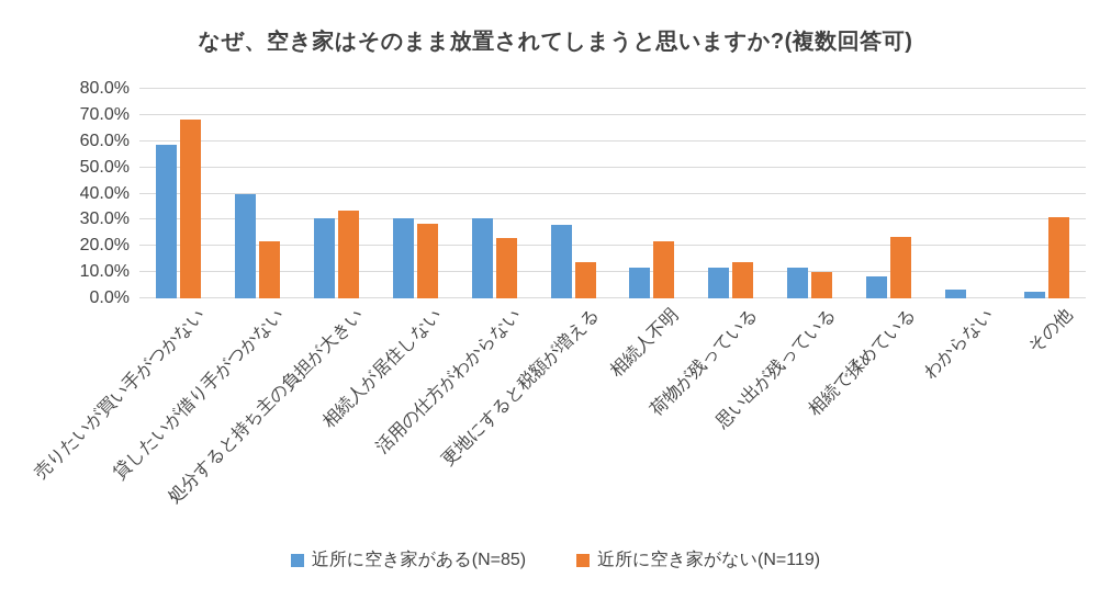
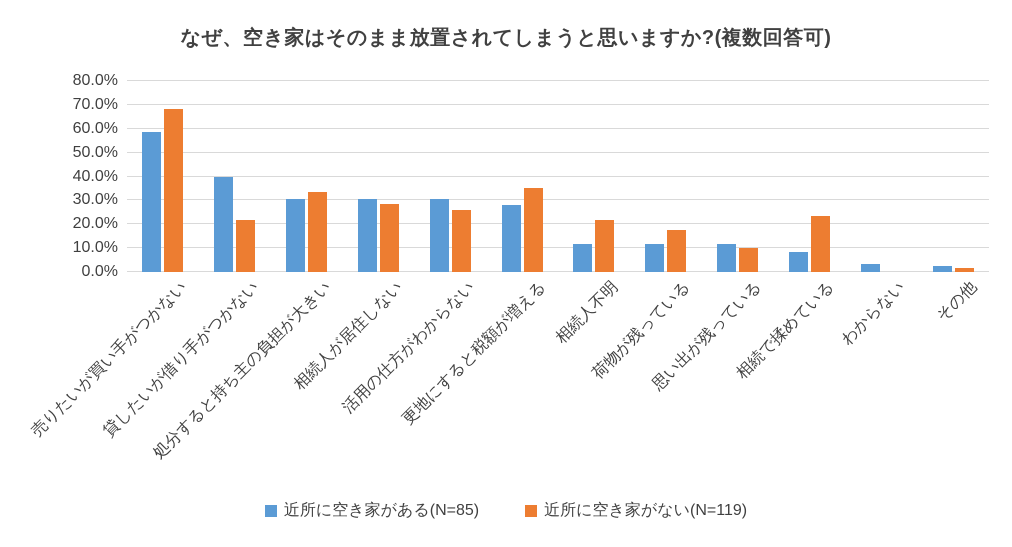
近所に空き家がない(N=119)/活用の仕方がわからない: 23% -> 26%
近所に空き家がない(N=119)/更地にすると税額が増える: 14% -> 35%
近所に空き家がない(N=119)/荷物が残っている: 14% -> 18%
近所に空き家がない(N=119)/その他: 31% -> 2%
